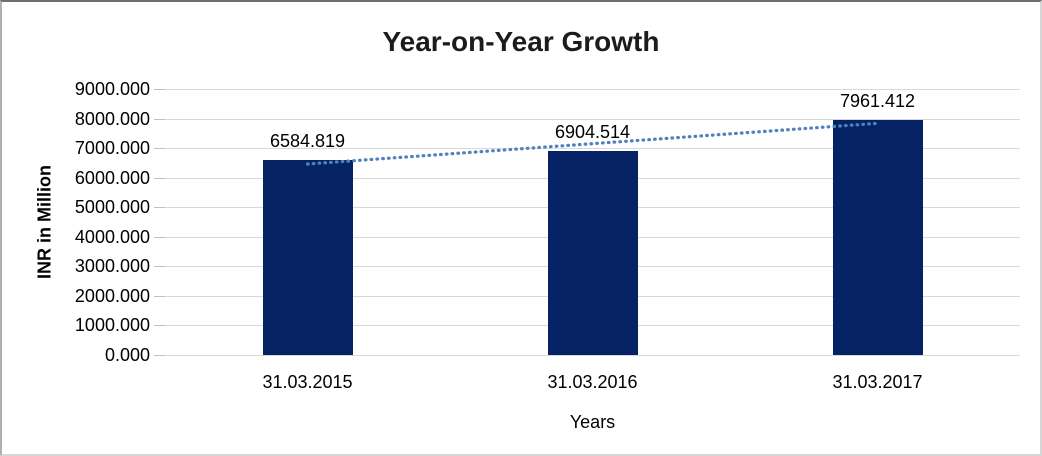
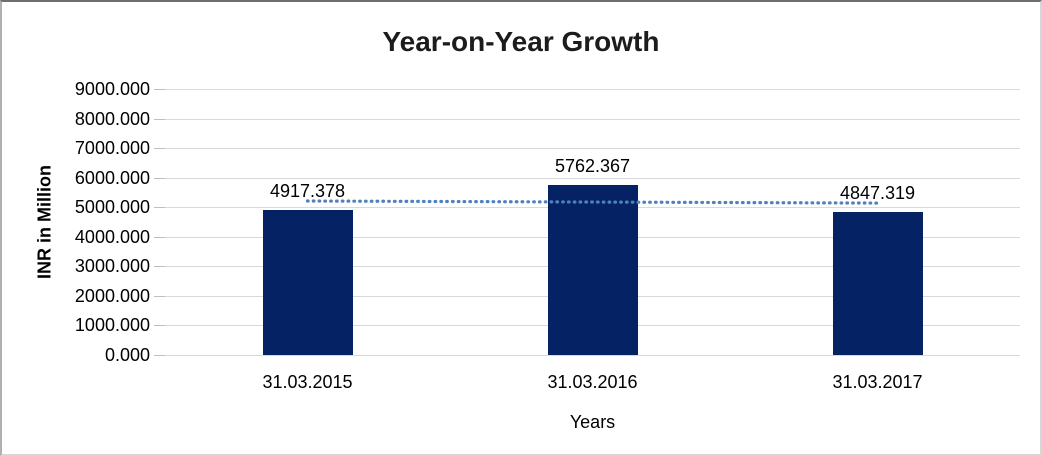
31.03.2015: 6584.819 -> 4917.378
31.03.2016: 6904.514 -> 5762.367
31.03.2017: 7961.412 -> 4847.319
